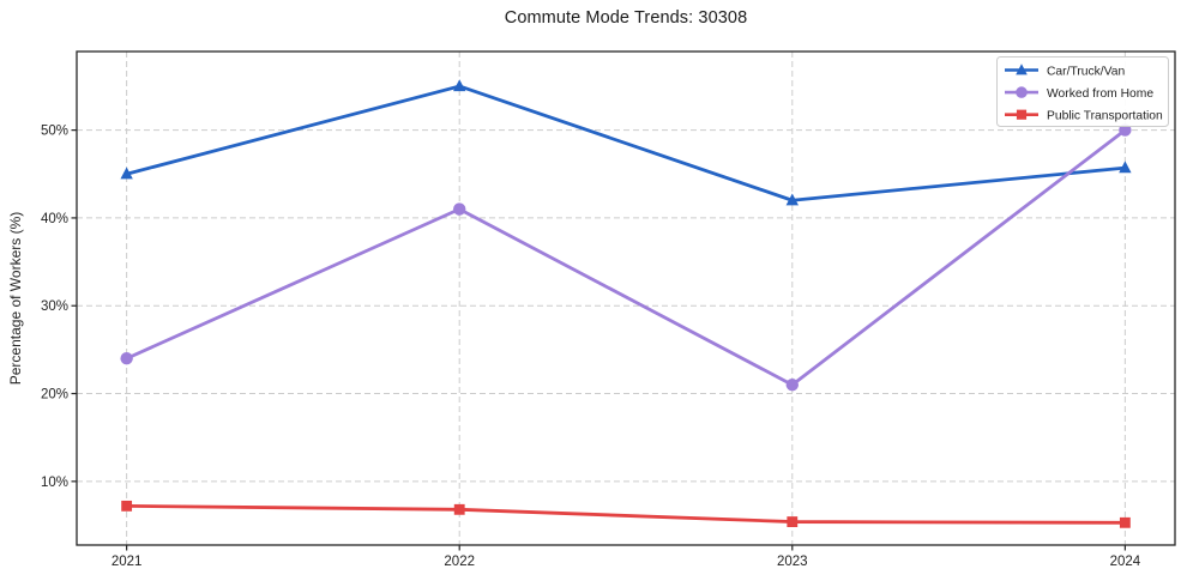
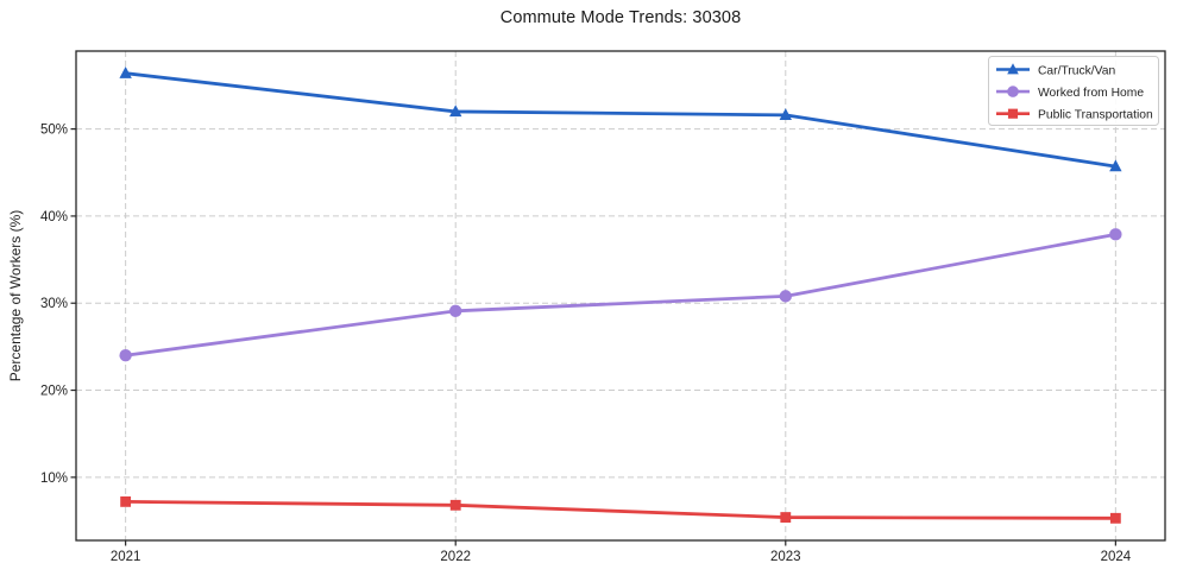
Car/Truck/Van/2021: 45% -> 56%
Car/Truck/Van/2022: 55% -> 52%
Worked from Home/2022: 41% -> 29%
Car/Truck/Van/2023: 42% -> 52%
Worked from Home/2023: 21% -> 31%
Worked from Home/2024: 50% -> 38%
